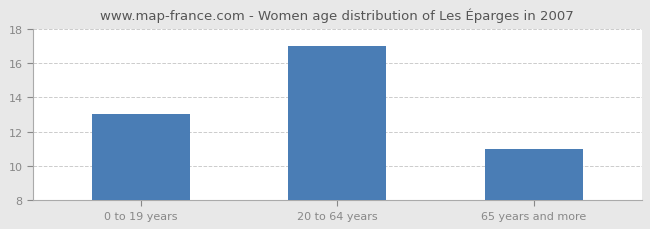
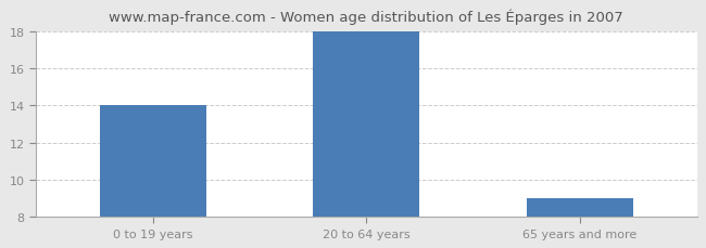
0 to 19 years: 13 -> 14
20 to 64 years: 17 -> 18
65 years and more: 11 -> 9
